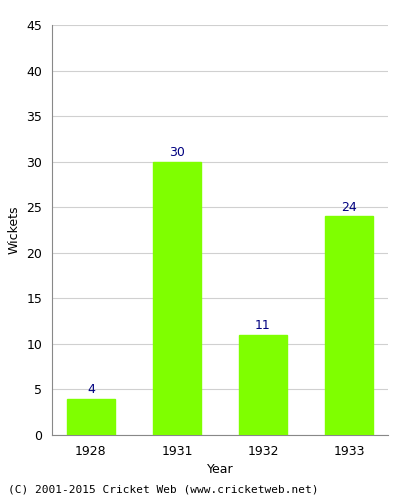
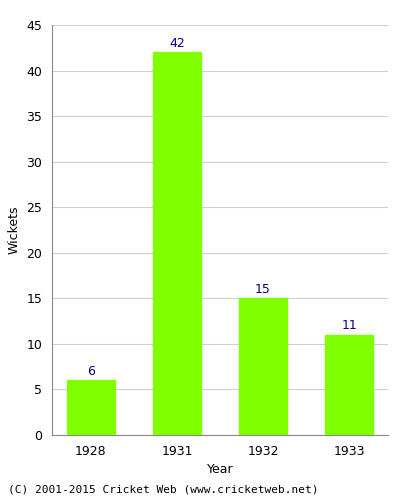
1928: 4 -> 6
1931: 30 -> 42
1932: 11 -> 15
1933: 24 -> 11
